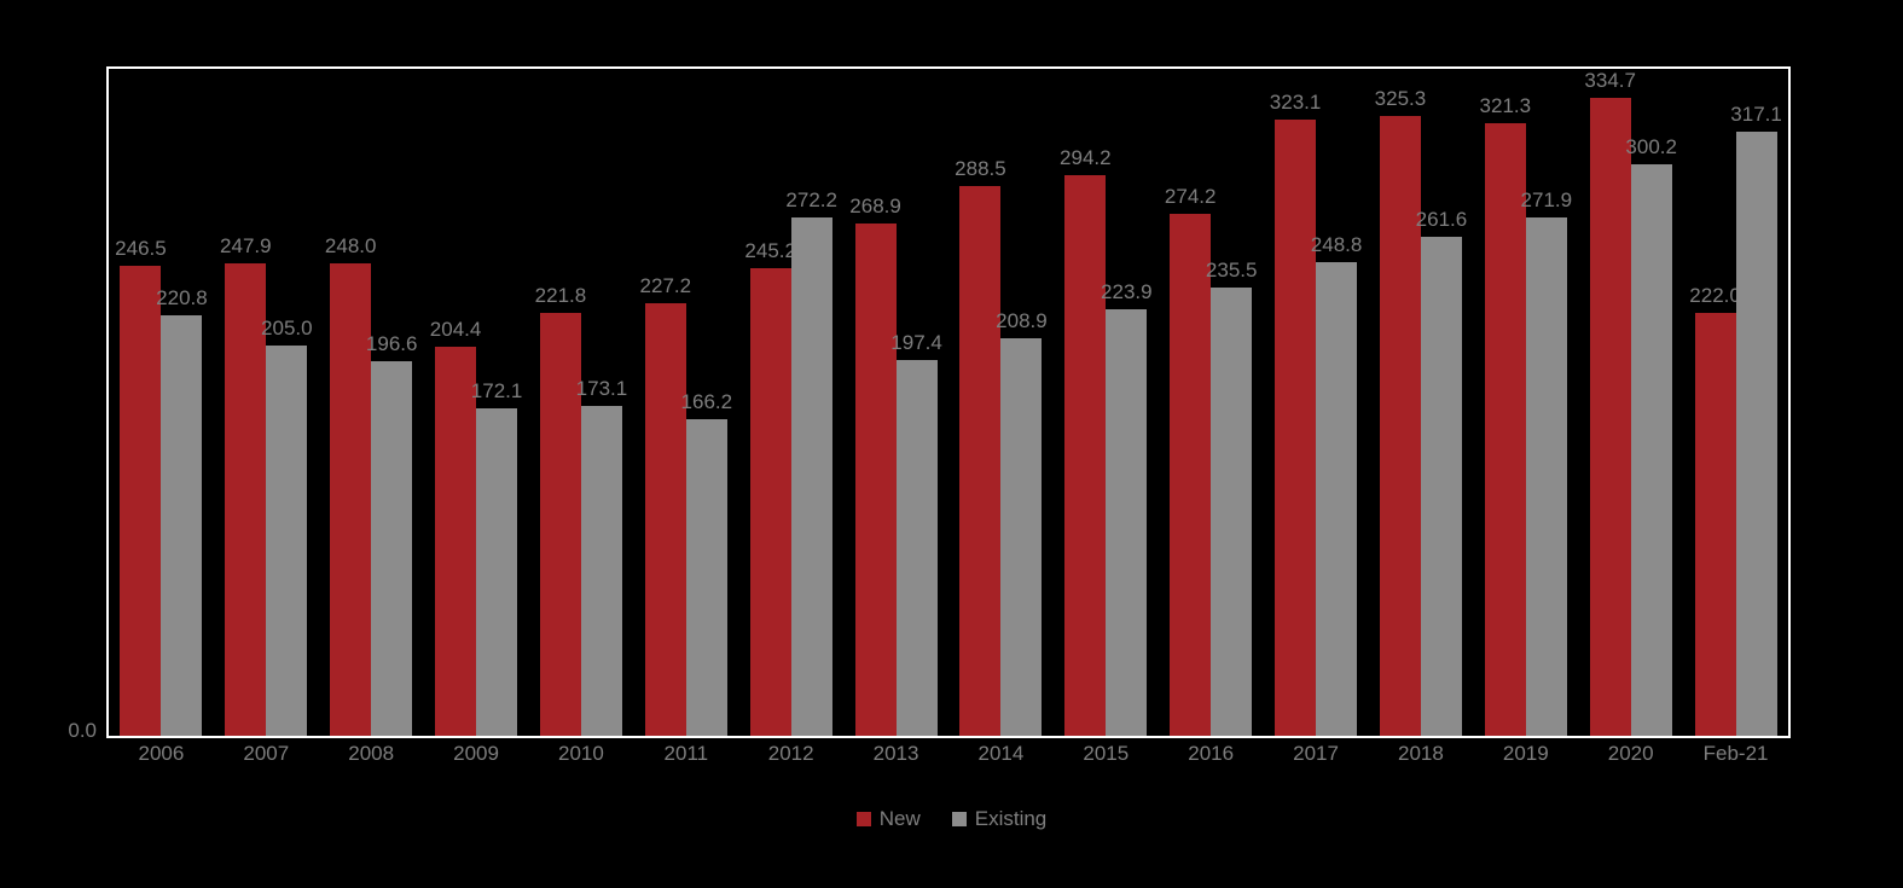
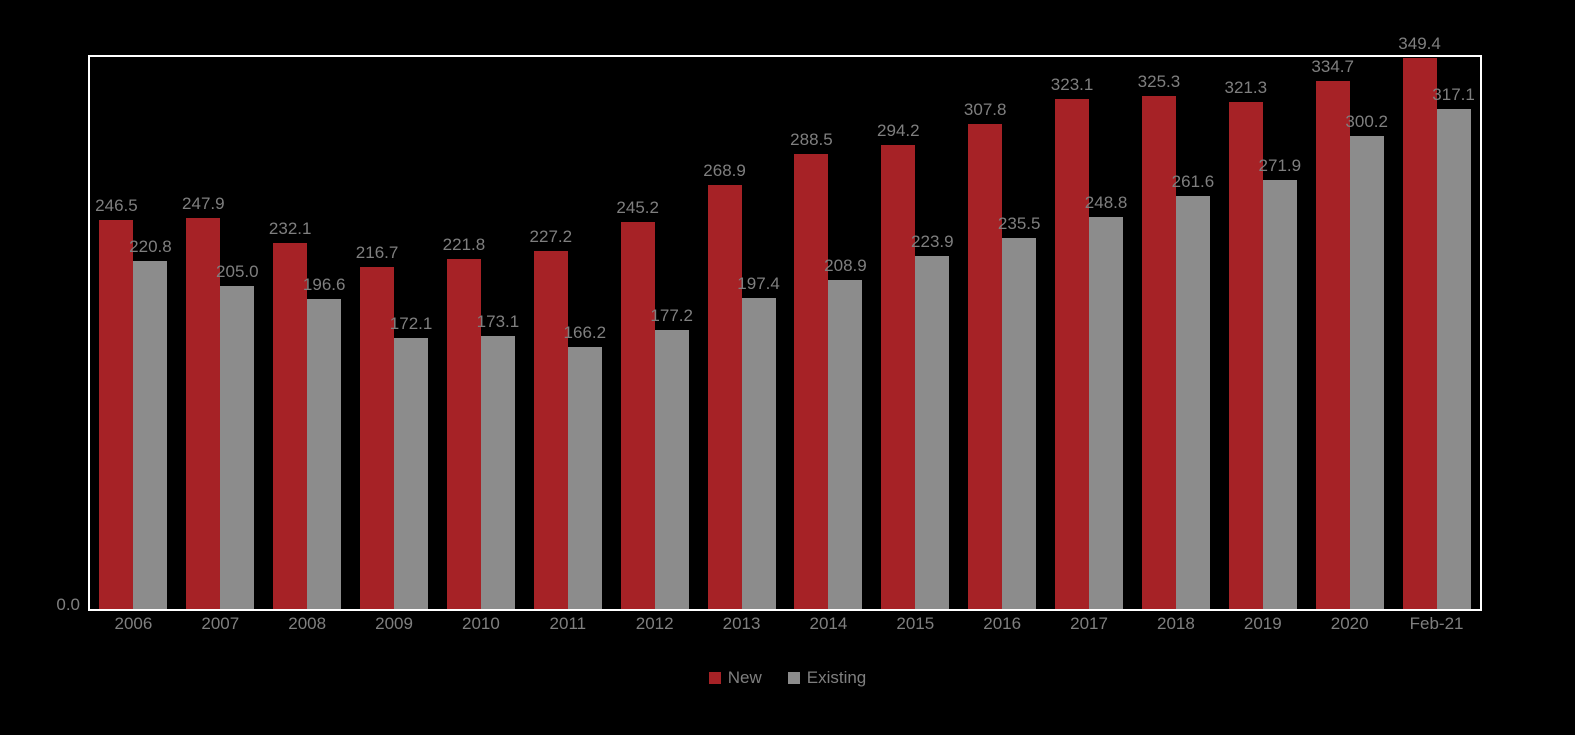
New/2008: 248.0 -> 232.1
New/2009: 204.4 -> 216.7
Existing/2012: 272.2 -> 177.2
New/2016: 274.2 -> 307.8
New/Feb-21: 222.0 -> 349.4
